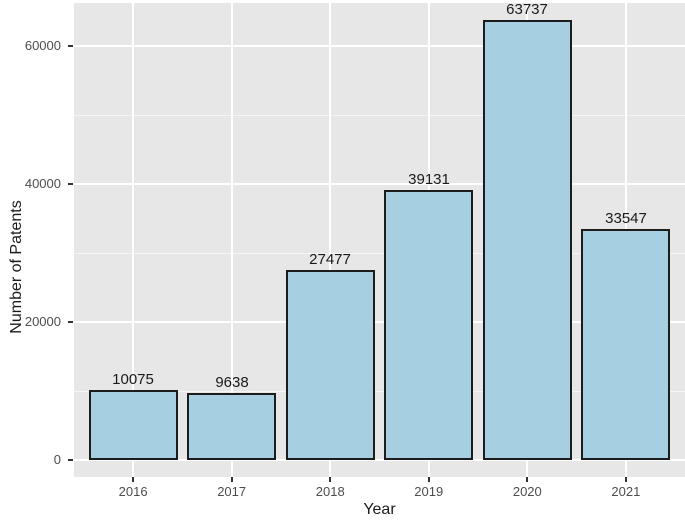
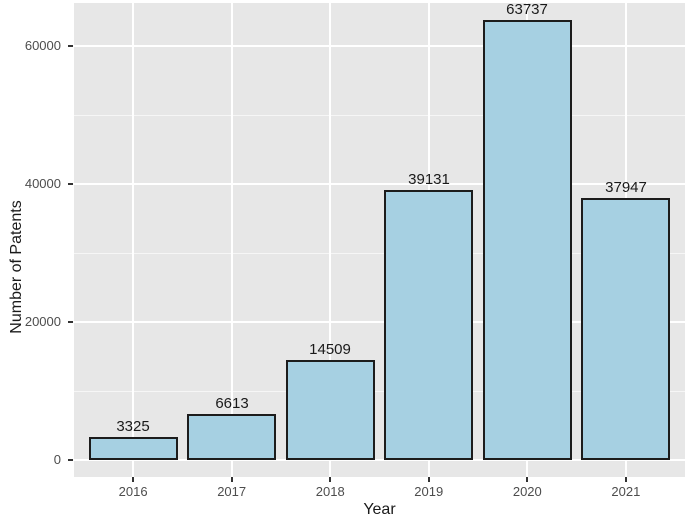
2016: 10075 -> 3325
2017: 9638 -> 6613
2018: 27477 -> 14509
2021: 33547 -> 37947
